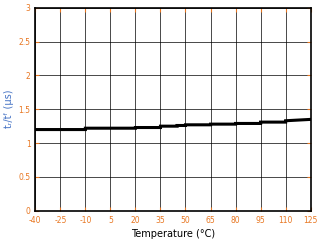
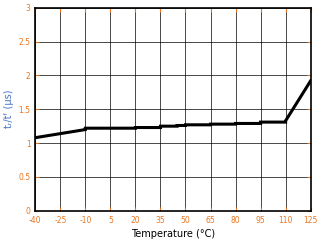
-40: 1.20 -> 1.08
125: 1.35 -> 1.92
